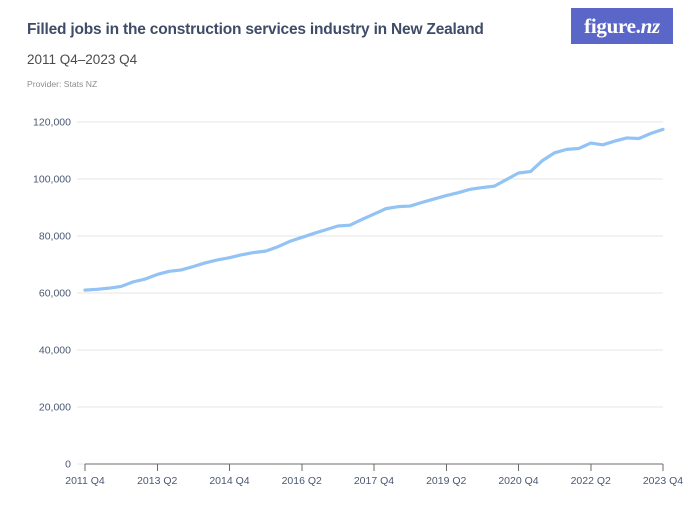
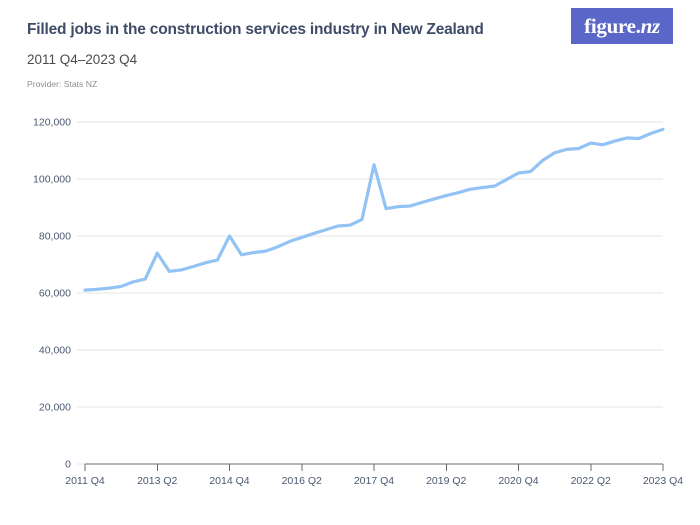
2013 Q2: 66000 -> 74000
2014 Q4: 72000 -> 80000
2017 Q4: 88000 -> 105000
